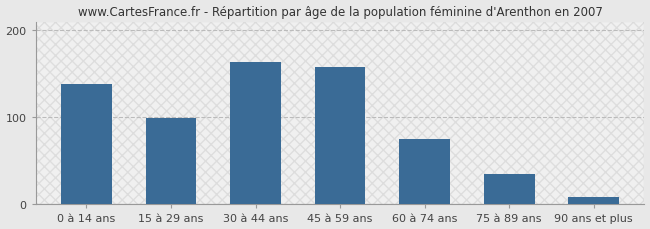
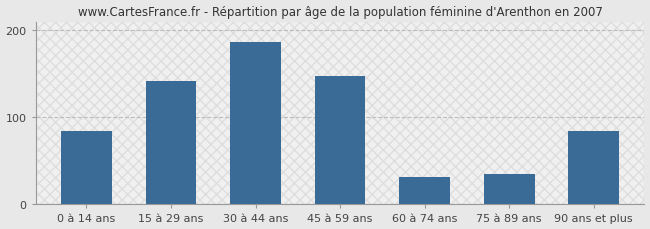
0 à 14 ans: 138 -> 84
15 à 29 ans: 99 -> 142
30 à 44 ans: 163 -> 186
45 à 59 ans: 158 -> 148
60 à 74 ans: 75 -> 32
90 ans et plus: 8 -> 84
